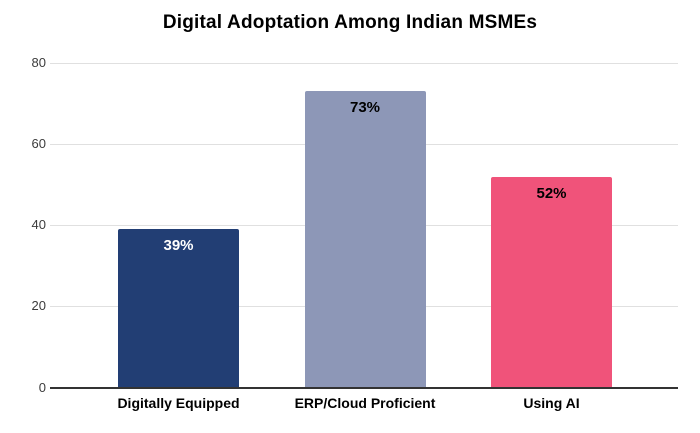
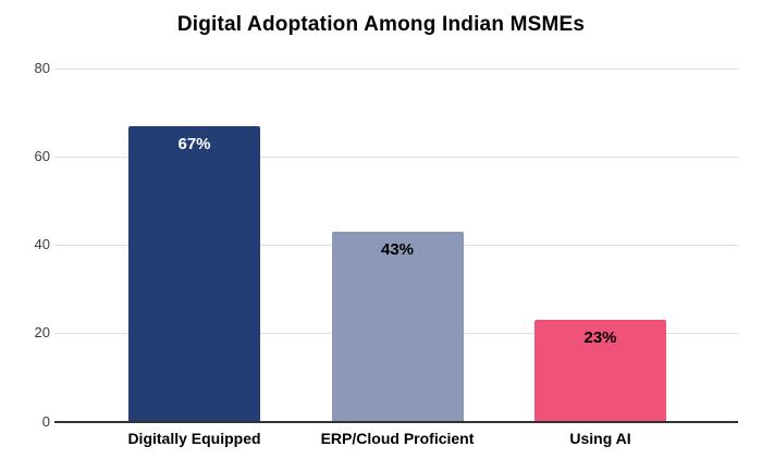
Digitally Equipped: 39% -> 67%
ERP/Cloud Proficient: 73% -> 43%
Using AI: 52% -> 23%
